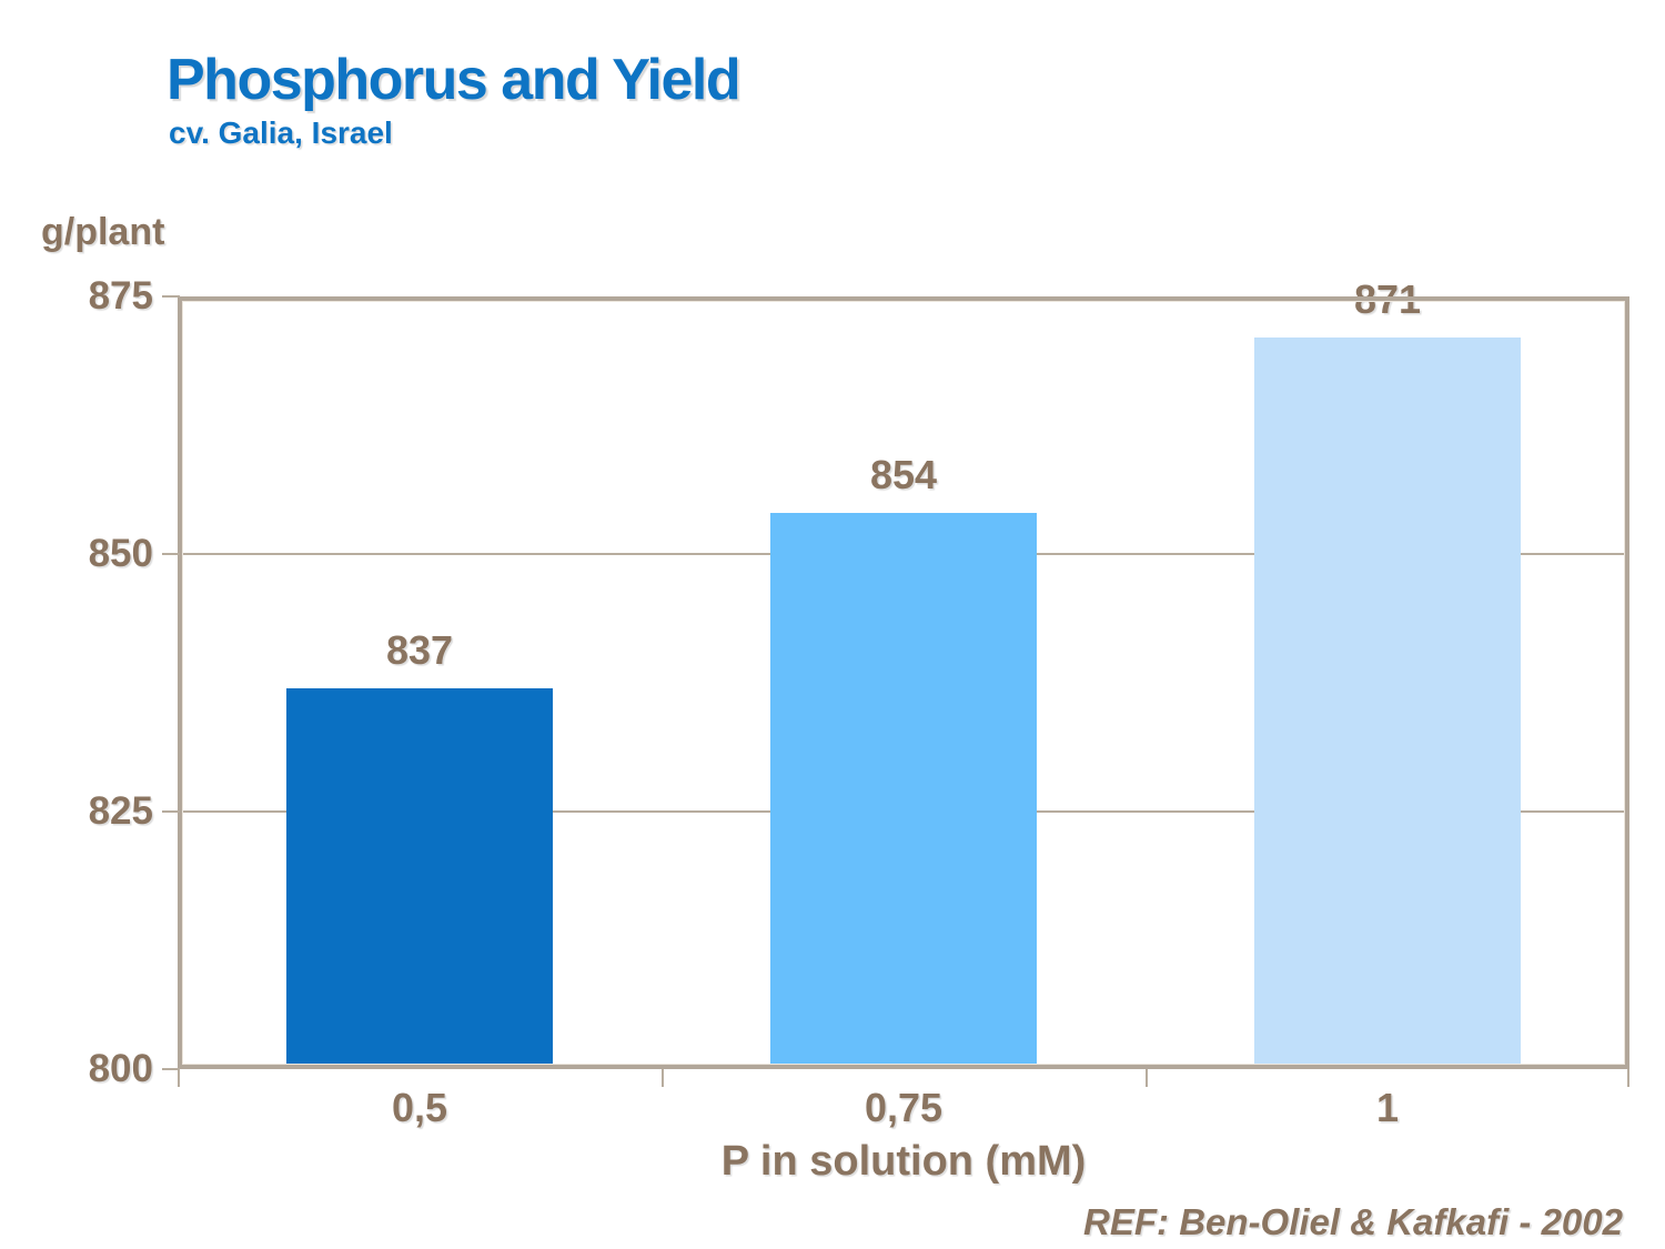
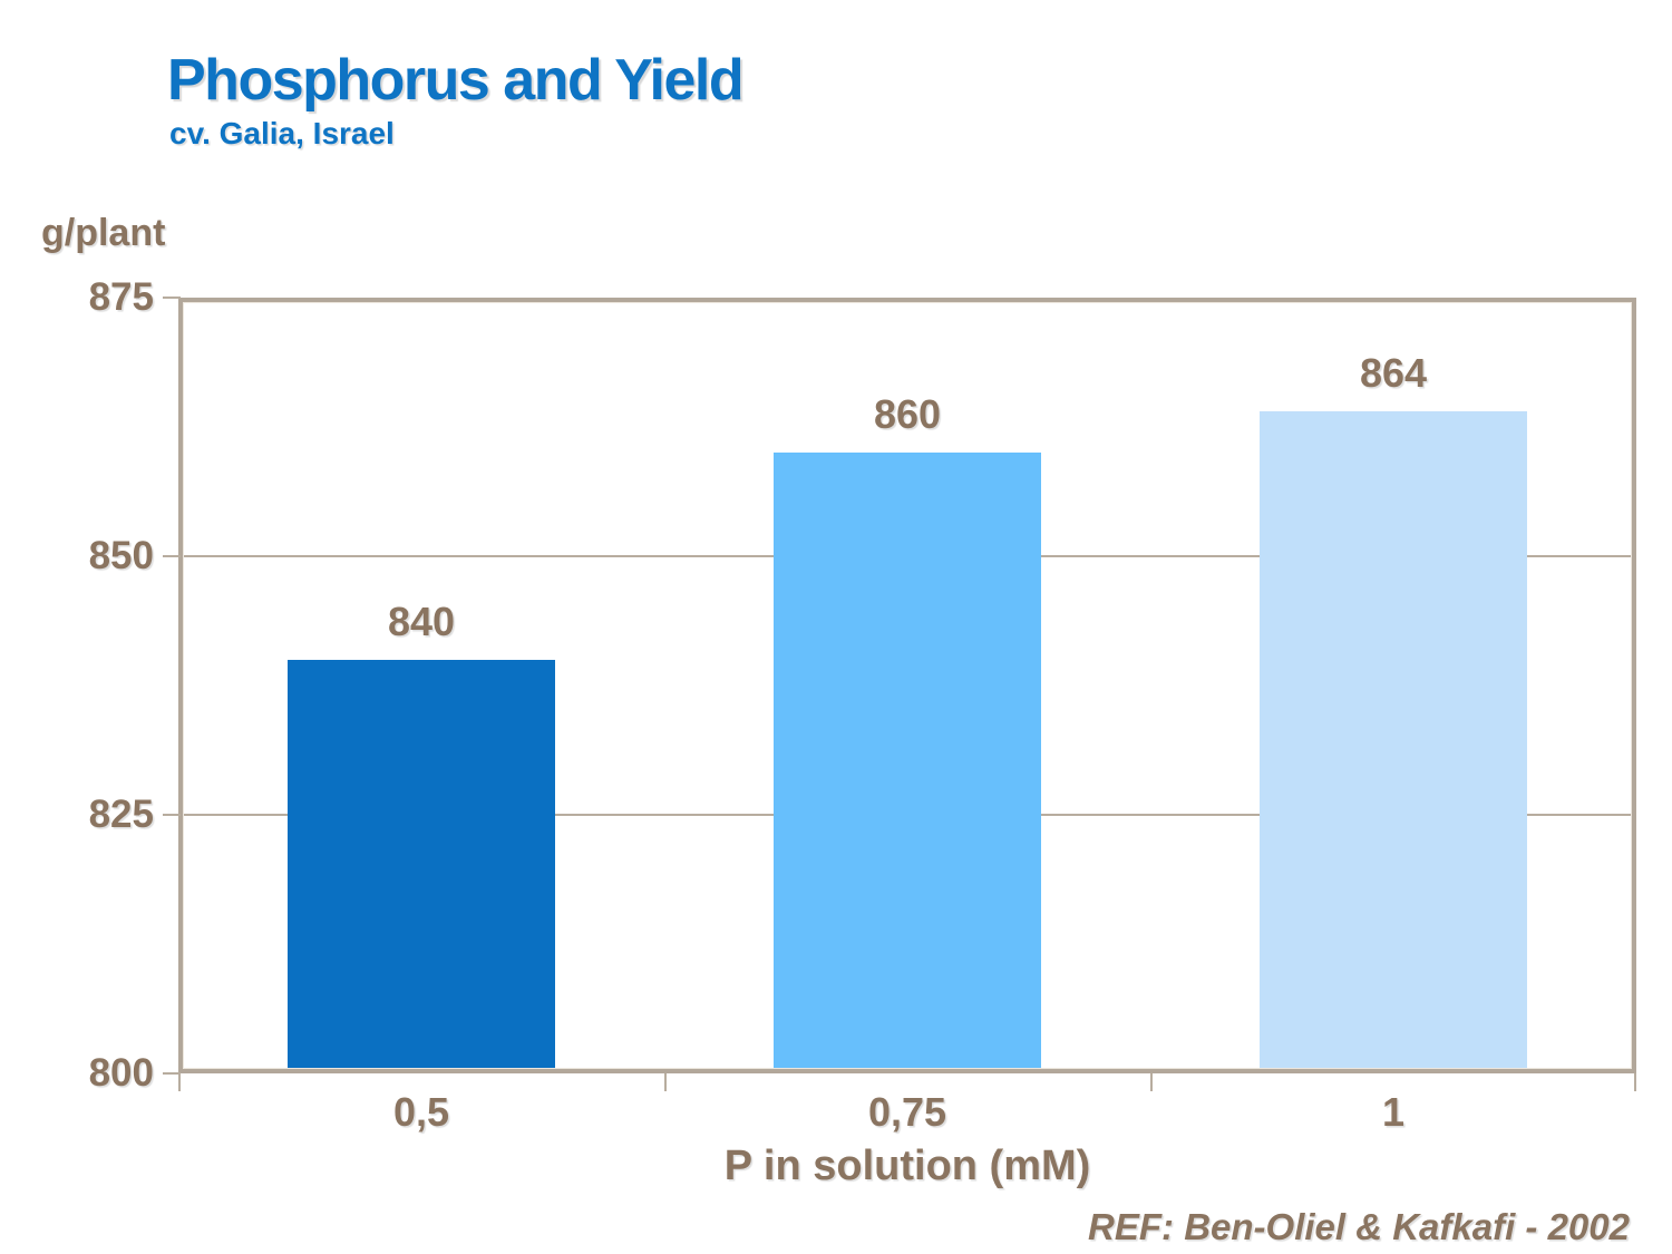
0,5: 837 -> 840
0,75: 854 -> 860
1: 871 -> 864
